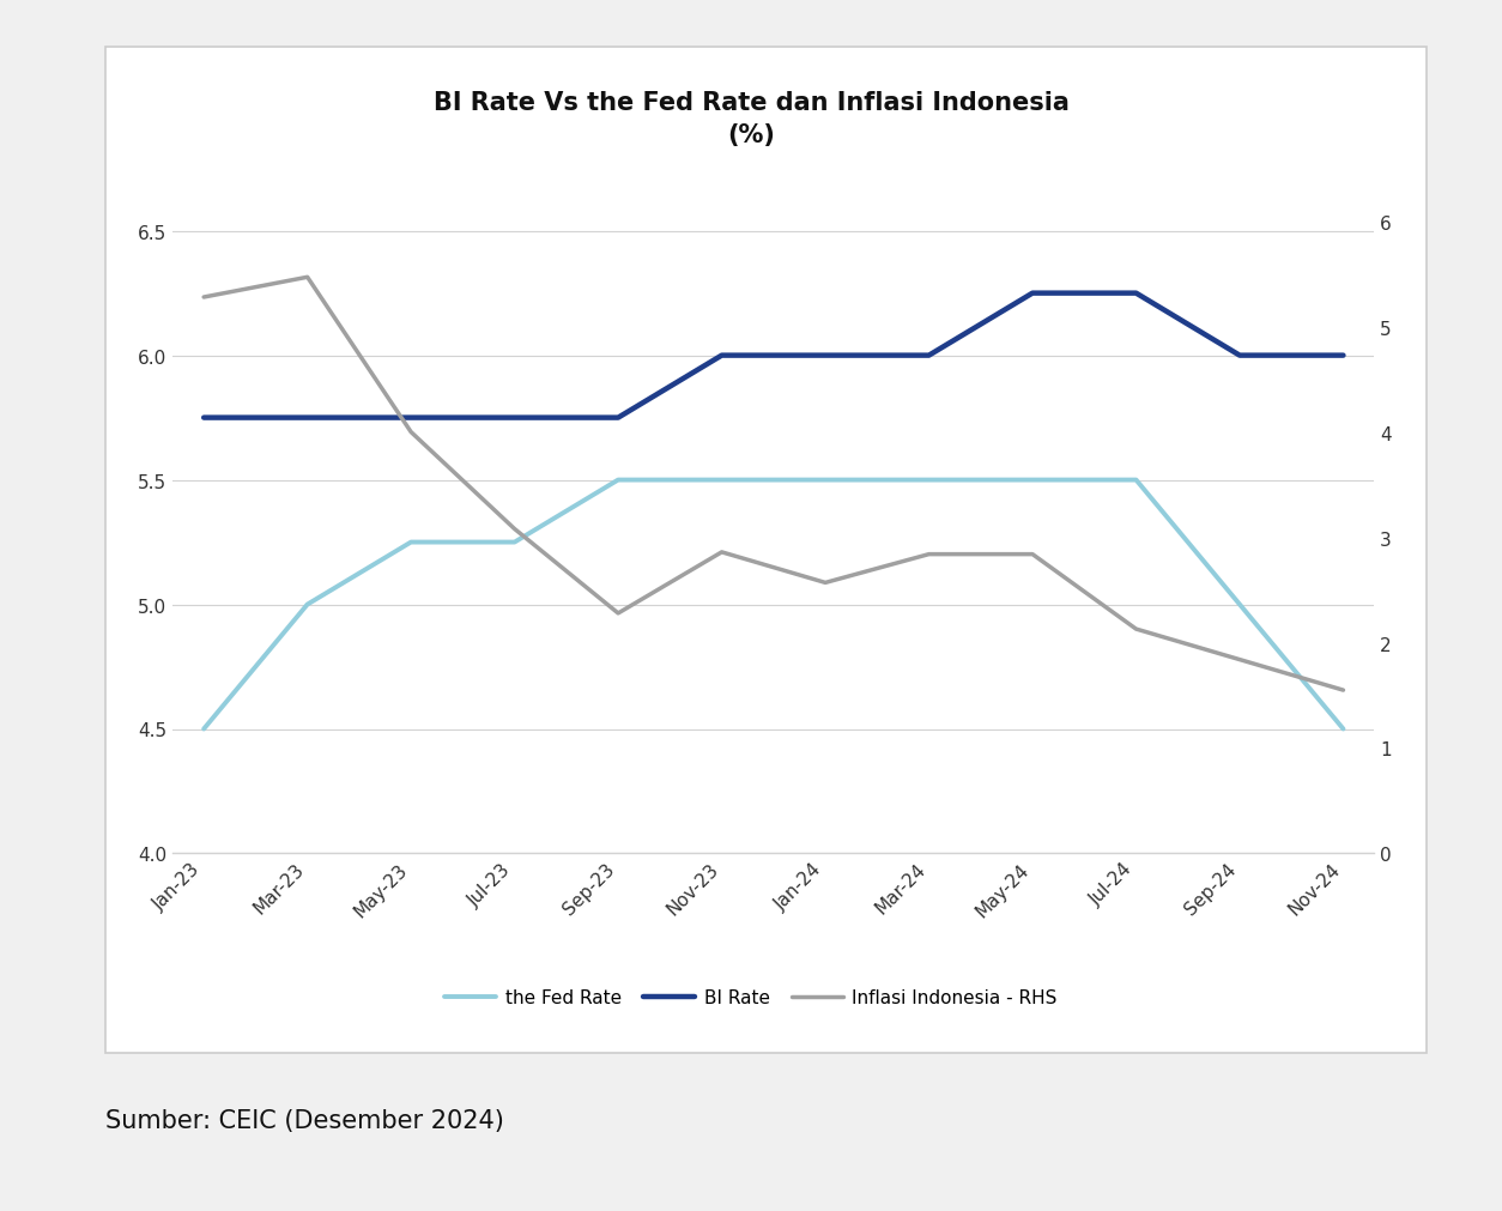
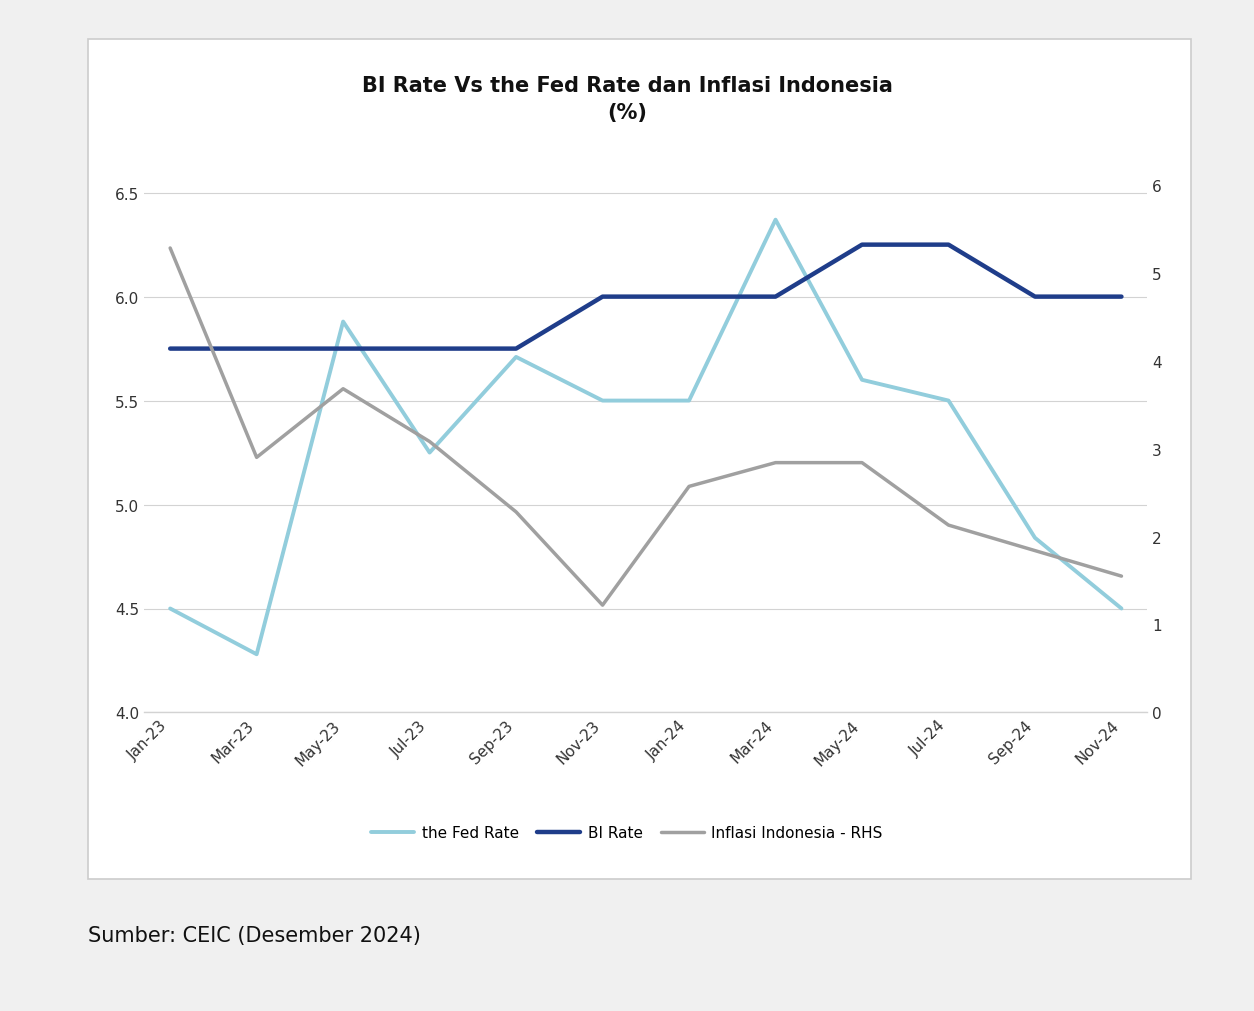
the Fed Rate/Mar-23: 5.00 -> 4.28
Inflasi Indonesia - RHS/Mar-23: 5.47 -> 2.90
the Fed Rate/May-23: 5.25 -> 5.88
Inflasi Indonesia - RHS/May-23: 4.00 -> 3.68
the Fed Rate/Sep-23: 5.50 -> 5.71
Inflasi Indonesia - RHS/Nov-23: 2.86 -> 1.22
the Fed Rate/Mar-24: 5.50 -> 6.37
the Fed Rate/May-24: 5.50 -> 5.60
the Fed Rate/Sep-24: 5.00 -> 4.84
